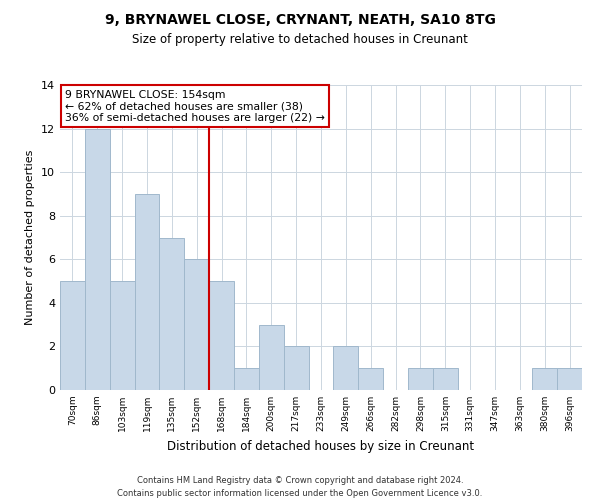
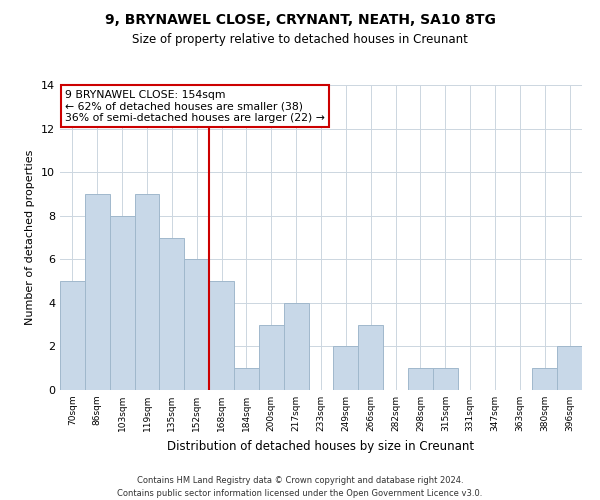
86sqm: 12 -> 9
103sqm: 5 -> 8
217sqm: 2 -> 4
266sqm: 1 -> 3
396sqm: 1 -> 2
